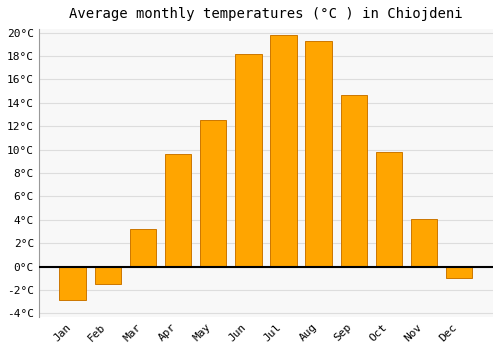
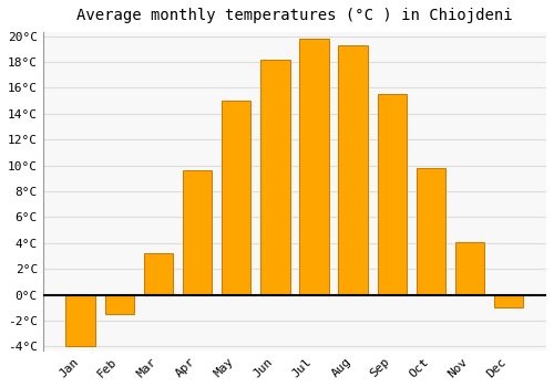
Jan: -2.9°C -> -4.0°C
May: 12.5°C -> 15.0°C
Sep: 14.7°C -> 15.5°C
